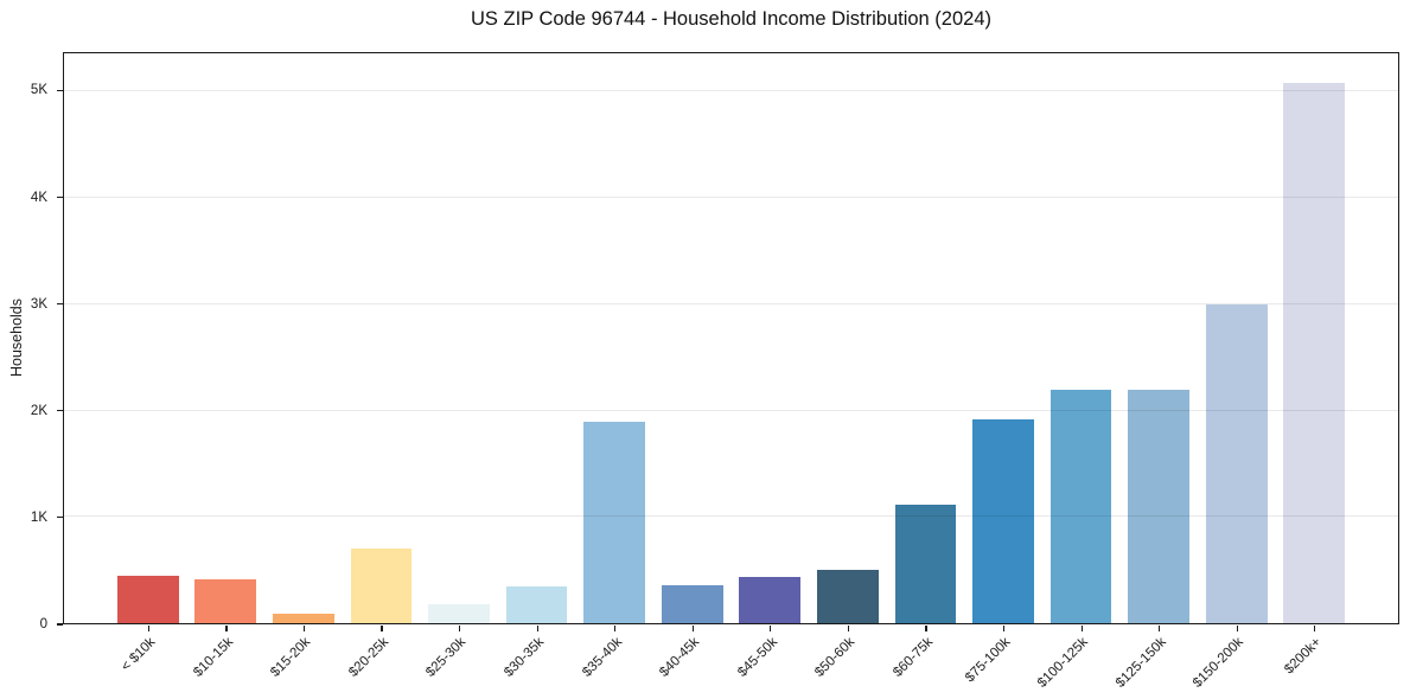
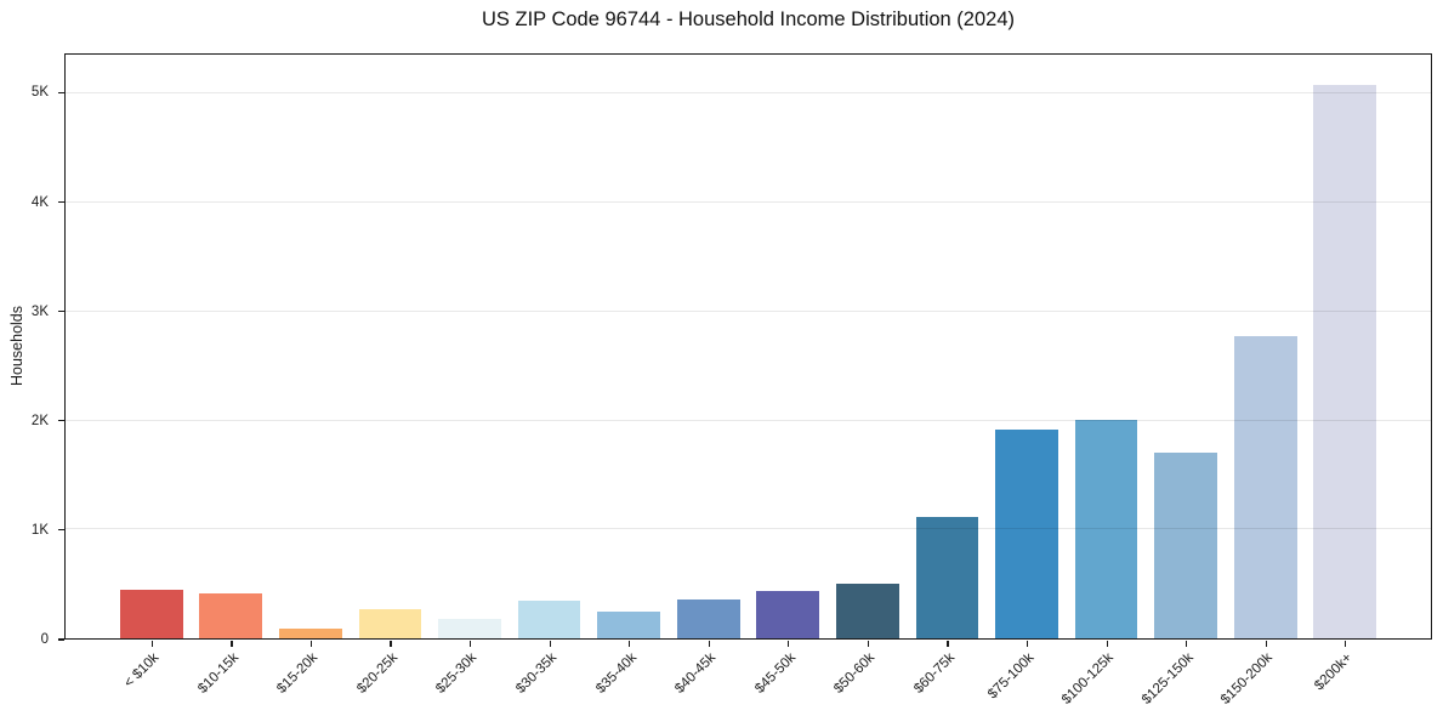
$20-25k: 0.7K -> 0.3K
$35-40k: 1.9K -> 0.2K
$100-125k: 2.2K -> 2.0K
$125-150k: 2.2K -> 1.7K
$150-200k: 3.0K -> 2.8K
